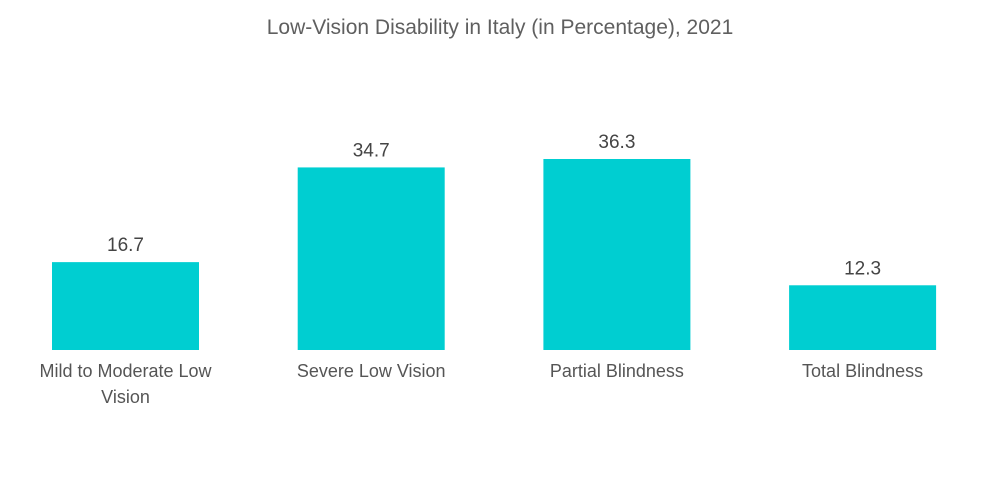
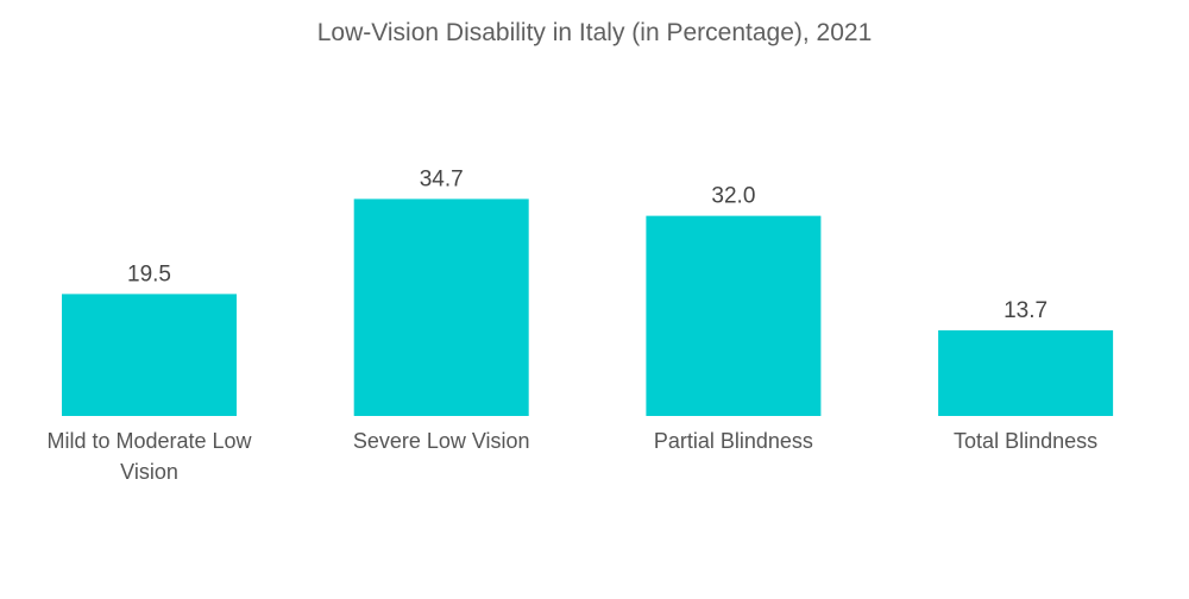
Mild to Moderate Low Vision: 16.7 -> 19.5
Partial Blindness: 36.3 -> 32.0
Total Blindness: 12.3 -> 13.7
